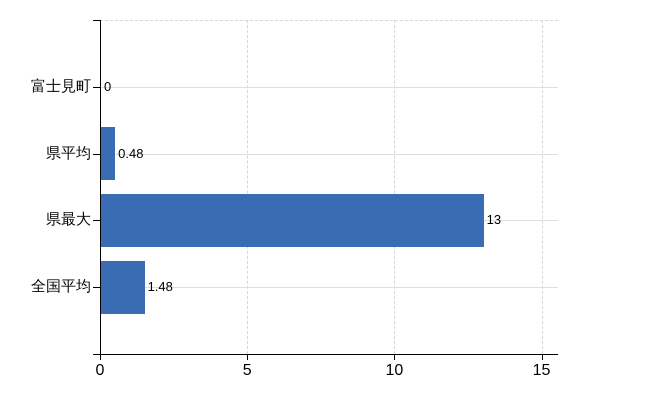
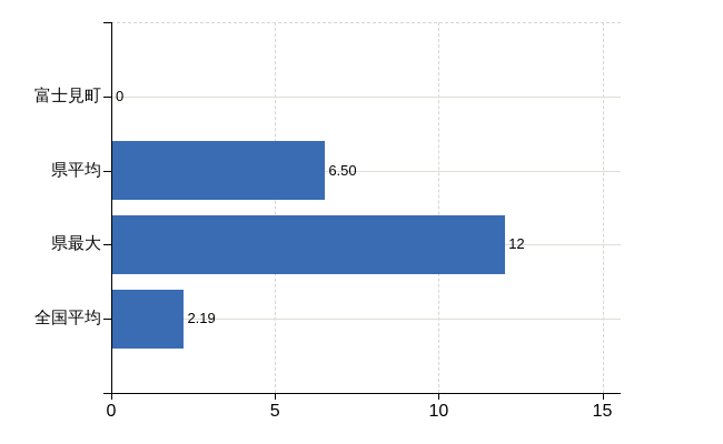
県平均: 0.48 -> 6.50
県最大: 13 -> 12
全国平均: 1.48 -> 2.19
